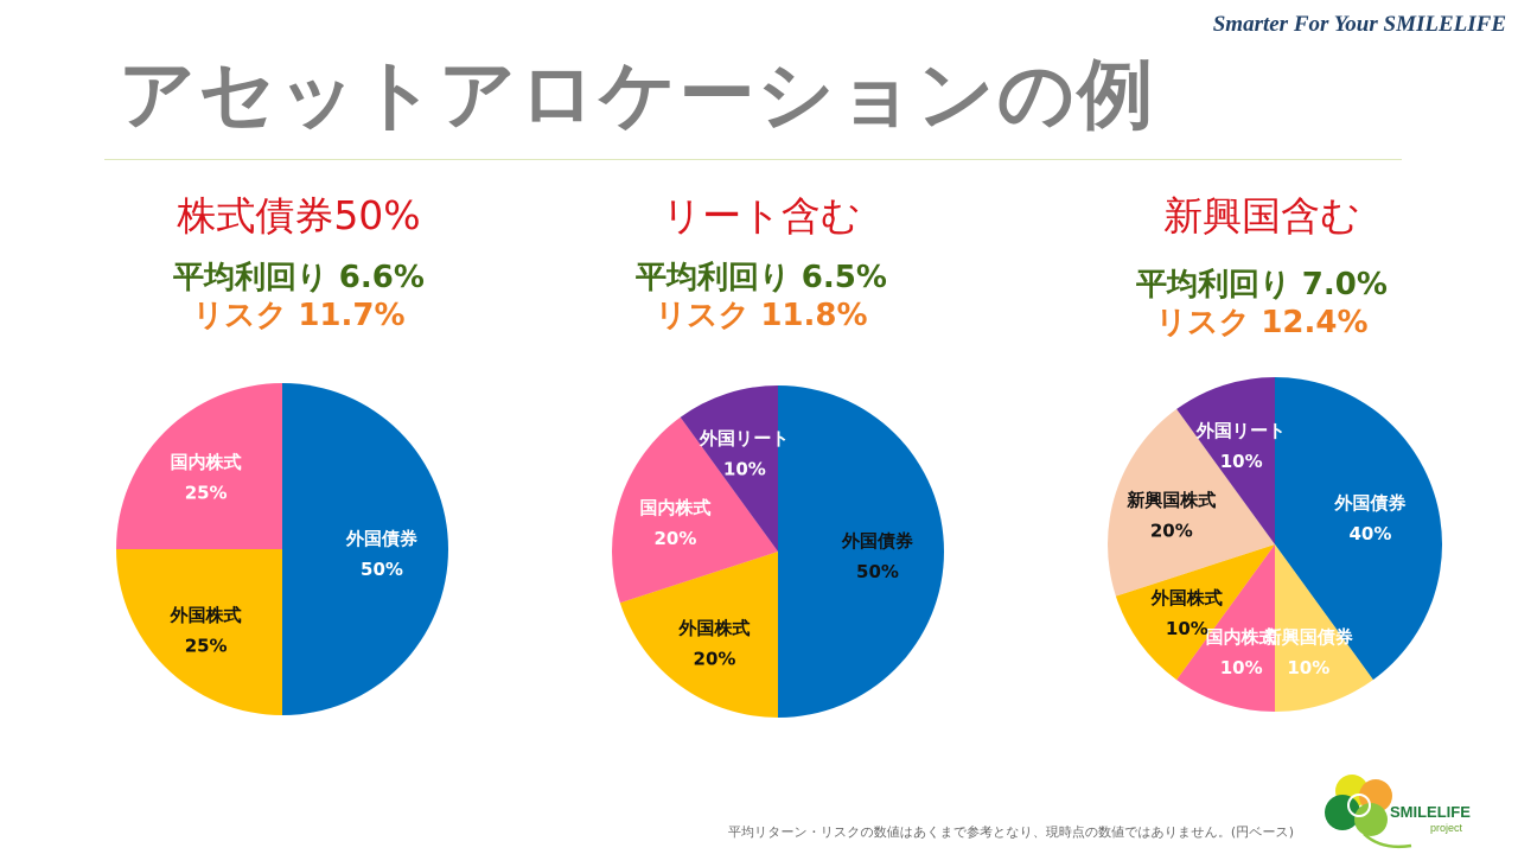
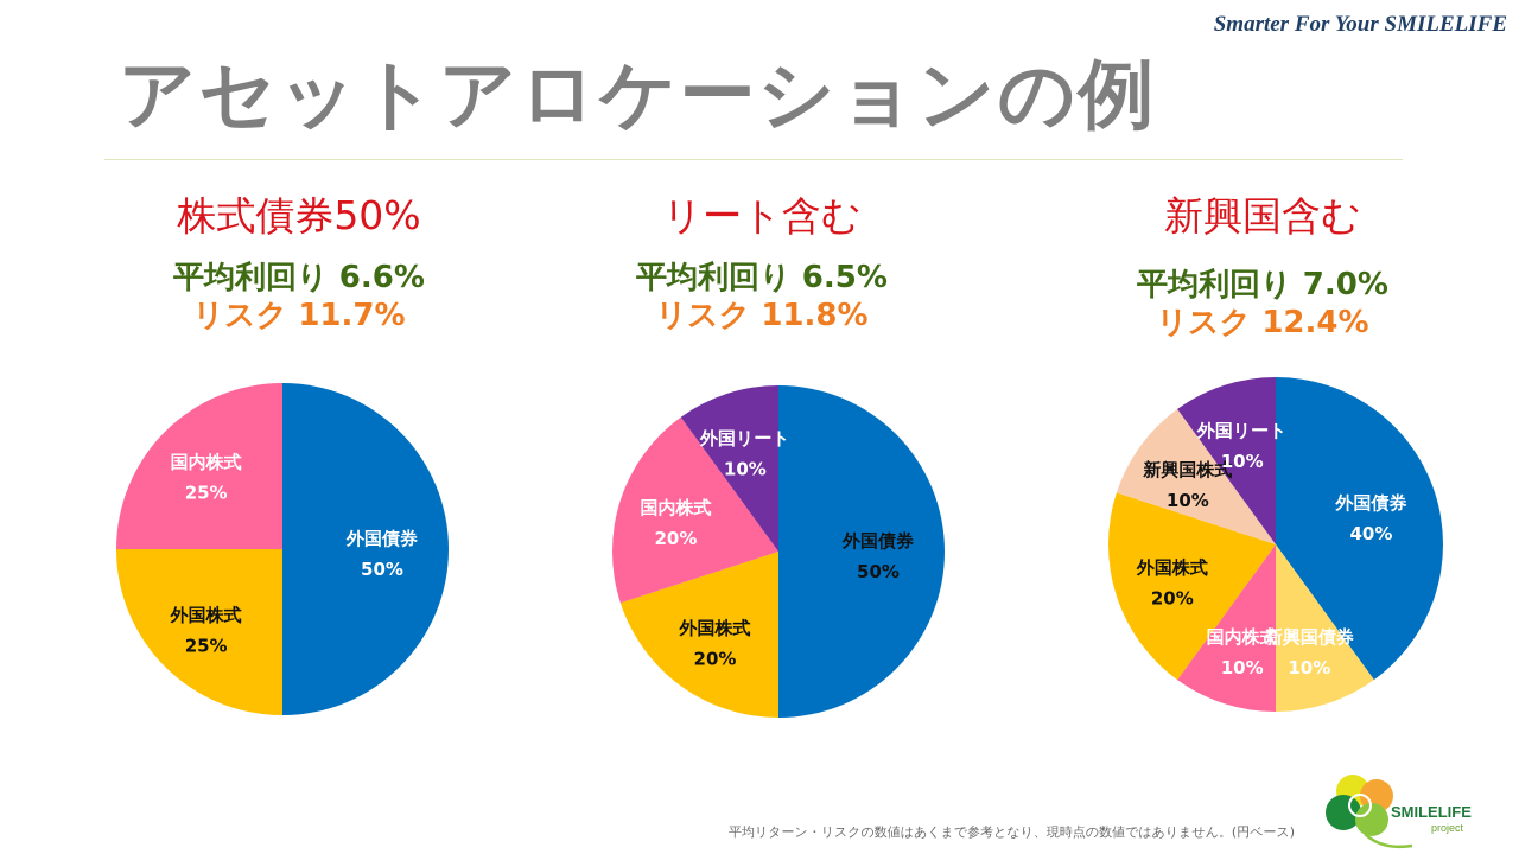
新興国含む/外国株式: 10% -> 20%
新興国含む/新興国株式: 20% -> 10%
